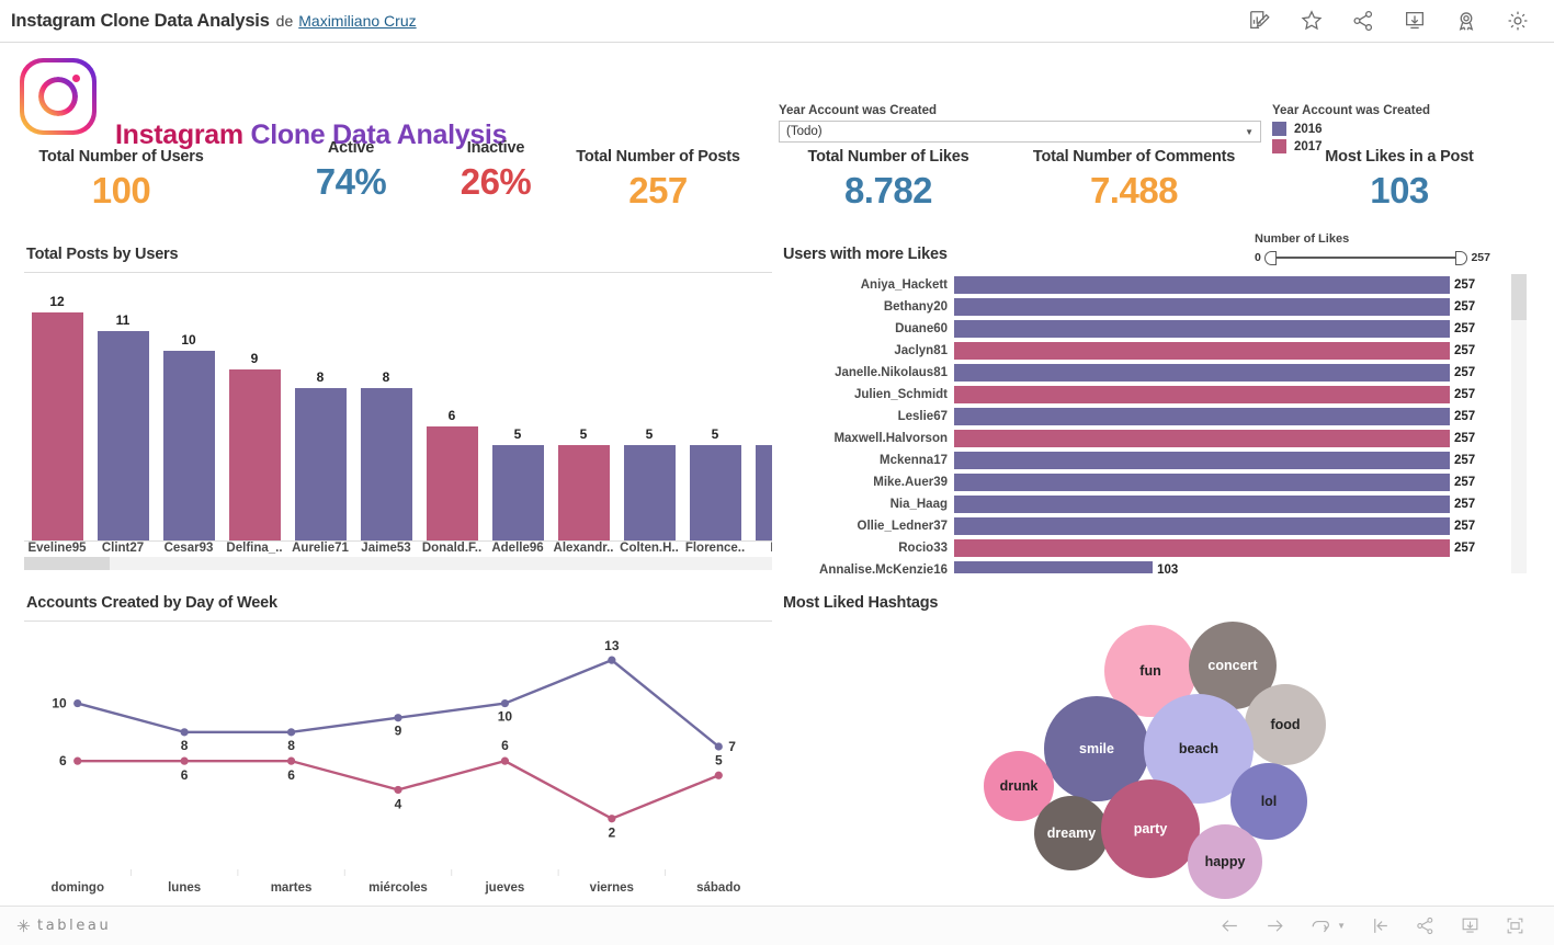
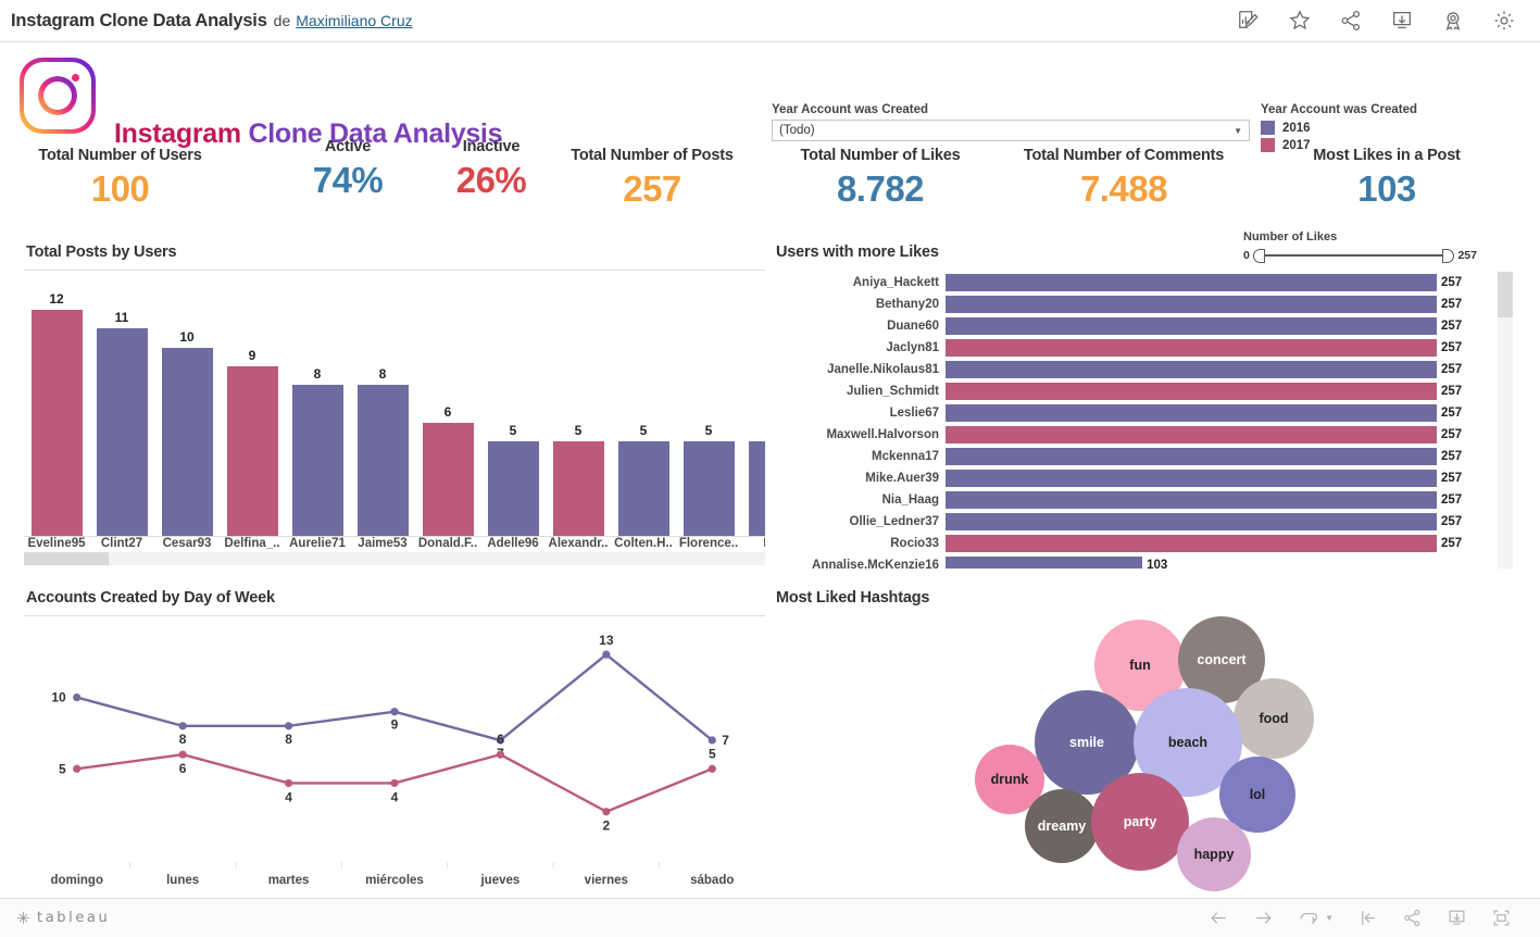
Accounts Created by Day of Week/2017/domingo: 6 -> 5
Accounts Created by Day of Week/2017/martes: 6 -> 4
Accounts Created by Day of Week/2016/jueves: 10 -> 7
